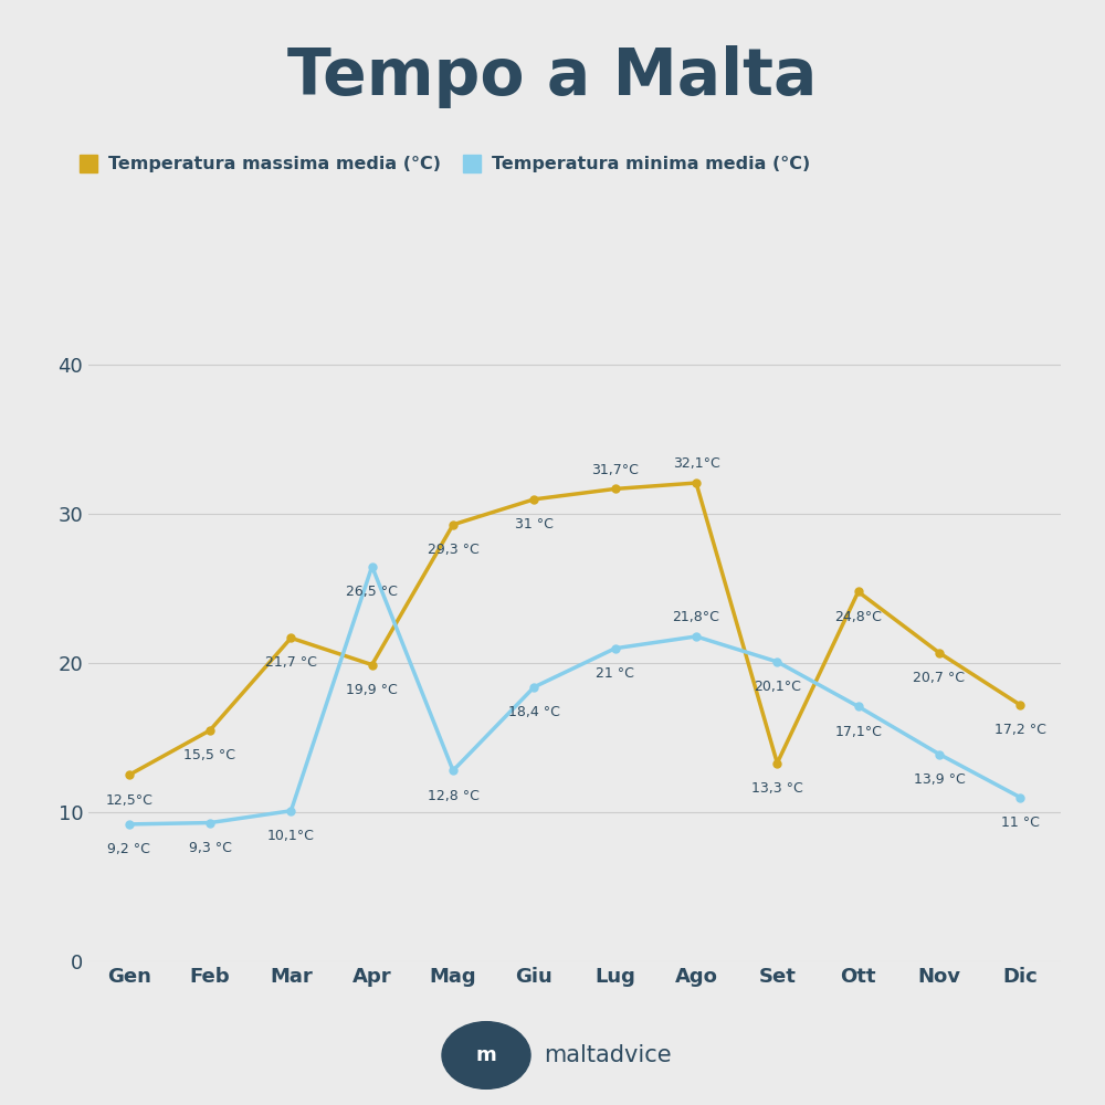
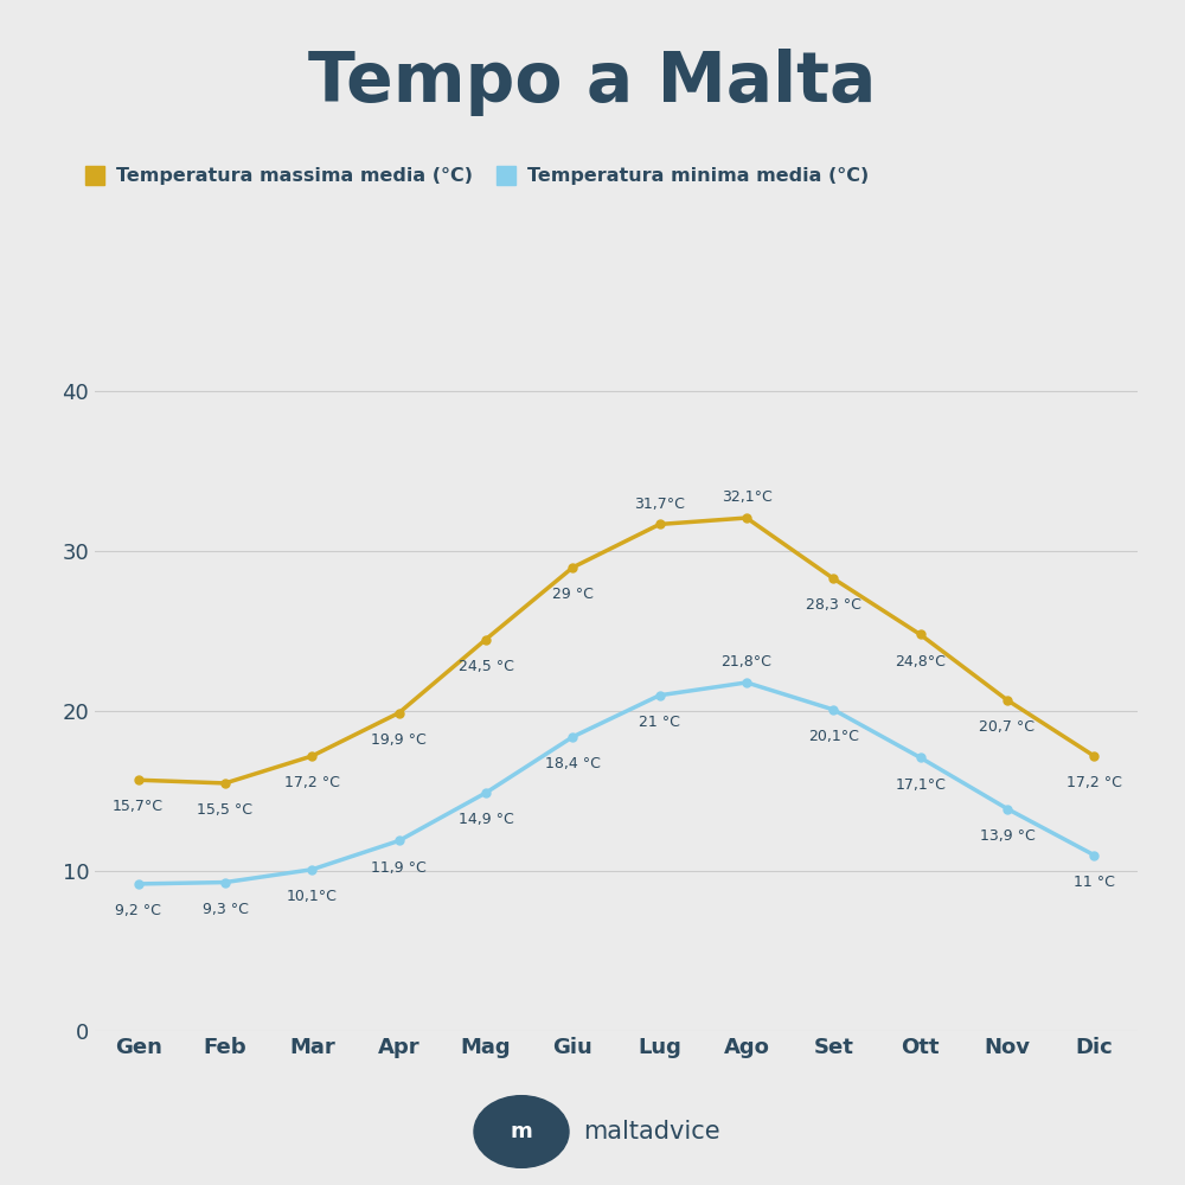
Temperatura massima media (°C)/Gen: 12,5°C -> 15,7°C
Temperatura massima media (°C)/Mar: 21,7 -> 17,2
Temperatura minima media (°C)/Apr: 26,5 -> 11,9
Temperatura massima media (°C)/Mag: 29,3 -> 24,5
Temperatura minima media (°C)/Mag: 12,8 -> 14,9
Temperatura massima media (°C)/Giu: 31 -> 29
Temperatura massima media (°C)/Set: 13,3 -> 28,3
